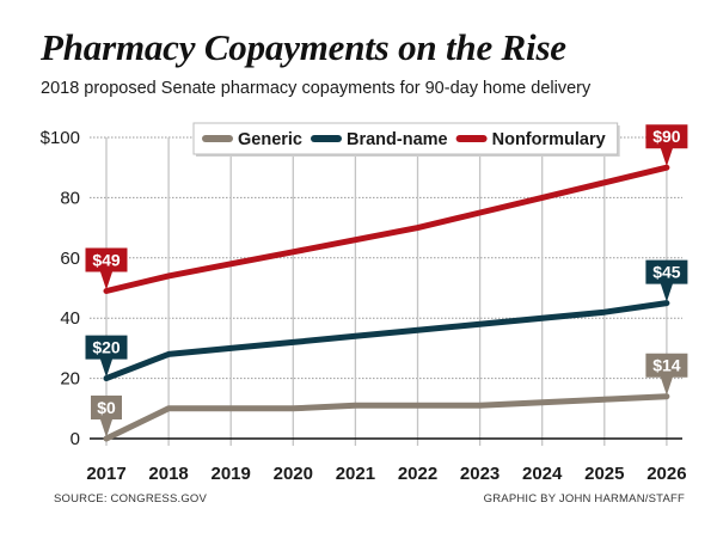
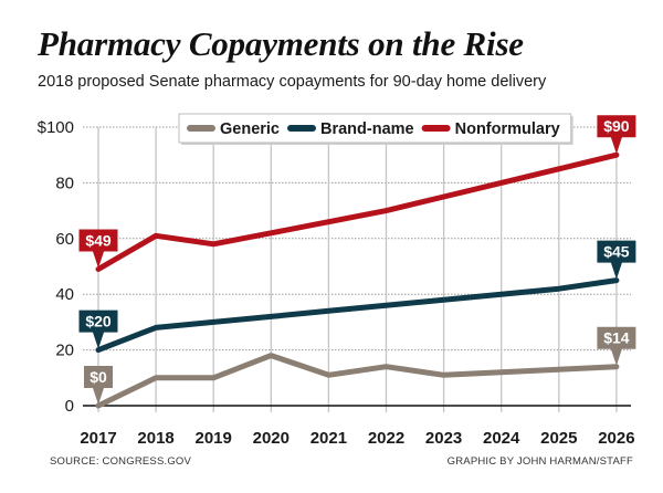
Nonformulary/2018: $54 -> $61
Generic/2020: $10 -> $18
Generic/2022: $11 -> $14
